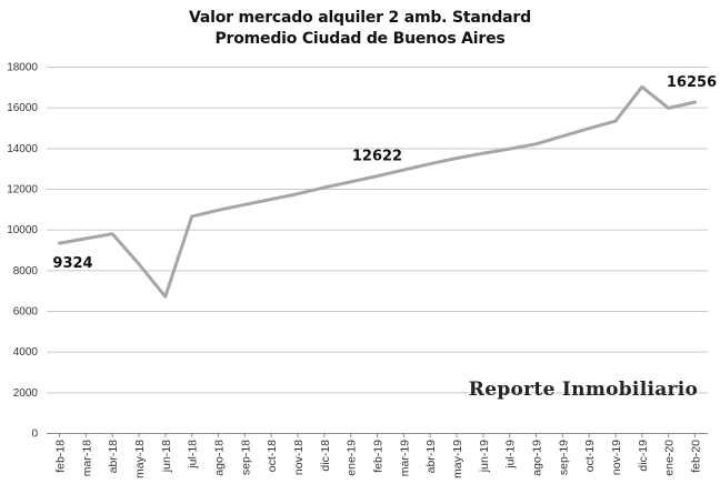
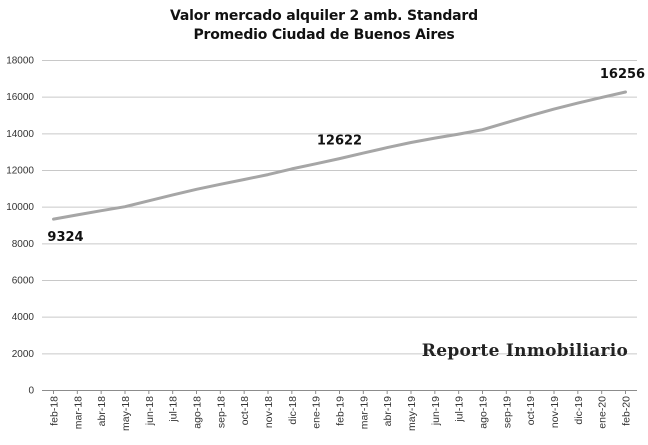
may-18: 8300 -> 10000
jun-18: 6700 -> 10300
dic-19: 17000 -> 15600
